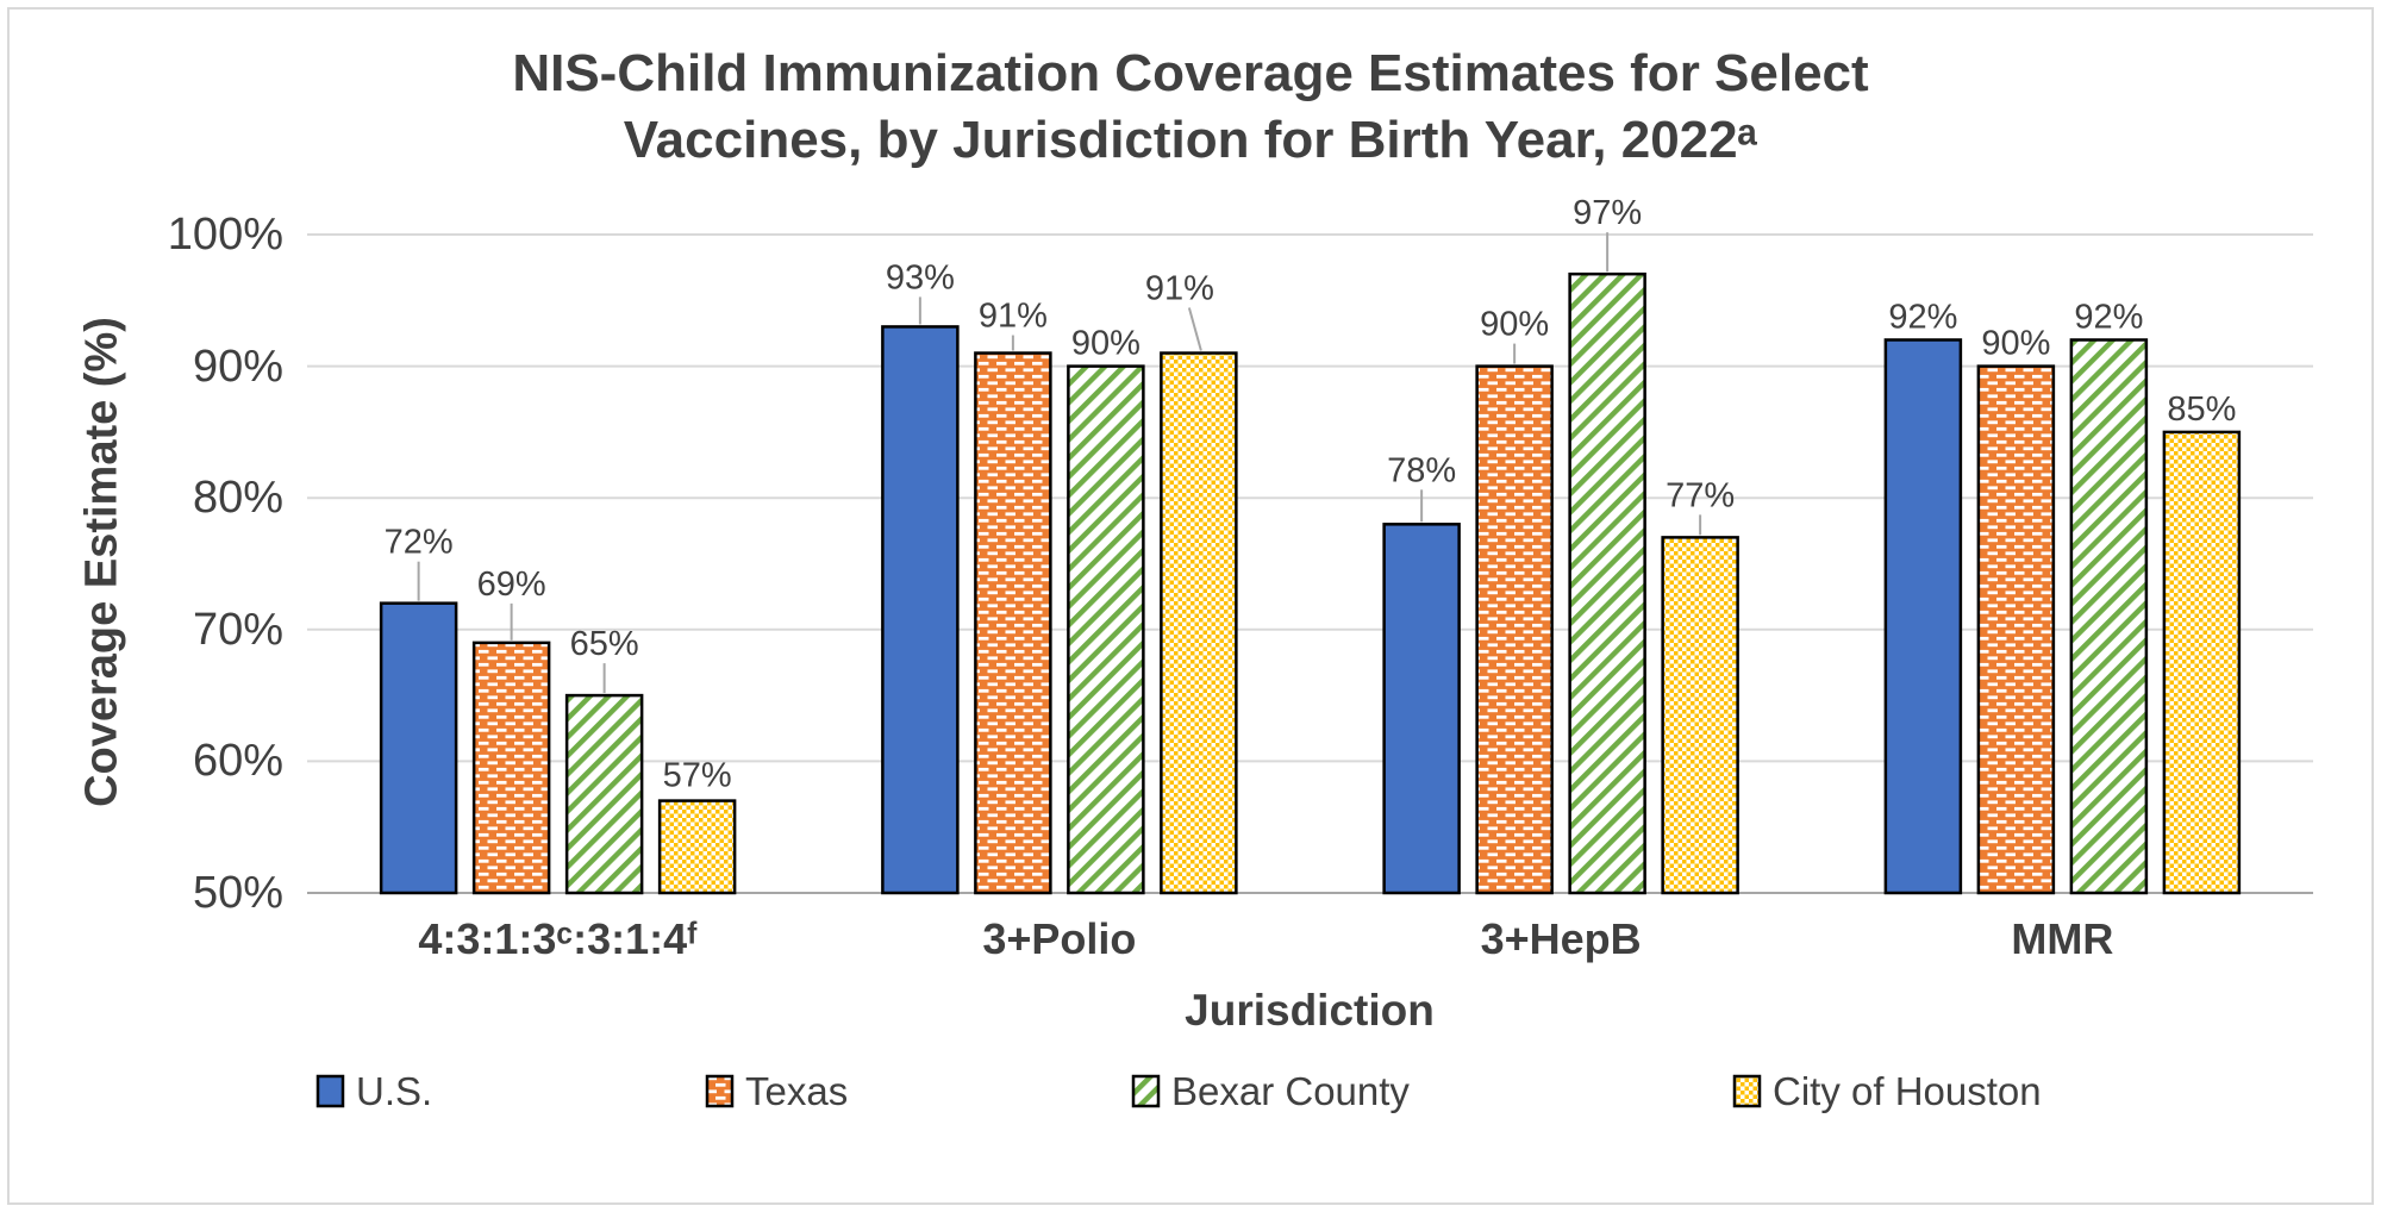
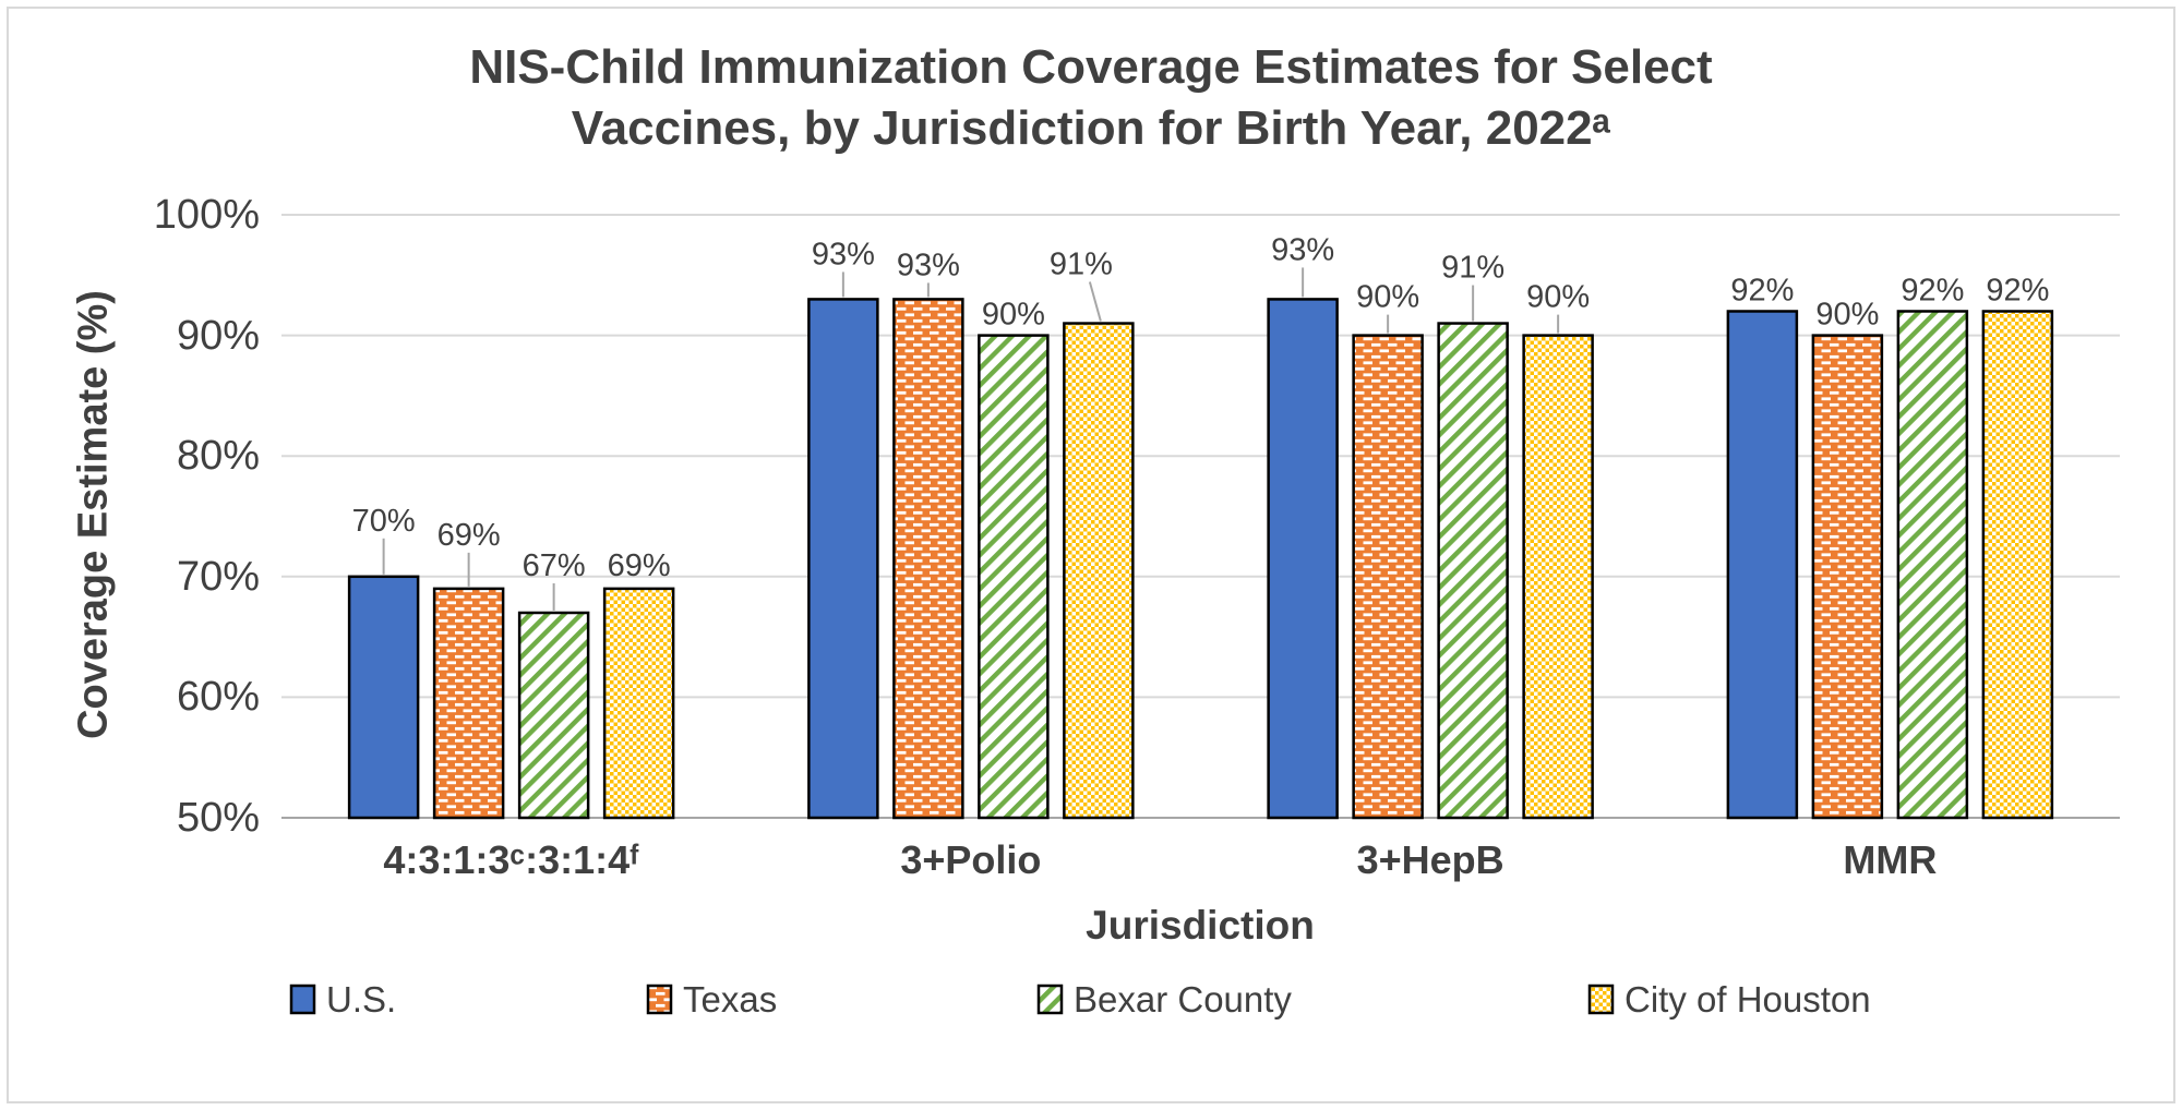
U.S./4:3:1:3ᶜ:3:1:4ᶠ: 72% -> 70%
Bexar County/4:3:1:3ᶜ:3:1:4ᶠ: 65% -> 67%
City of Houston/4:3:1:3ᶜ:3:1:4ᶠ: 57% -> 69%
Texas/3+Polio: 91% -> 93%
U.S./3+HepB: 78% -> 93%
Bexar County/3+HepB: 97% -> 91%
City of Houston/3+HepB: 77% -> 90%
City of Houston/MMR: 85% -> 92%
